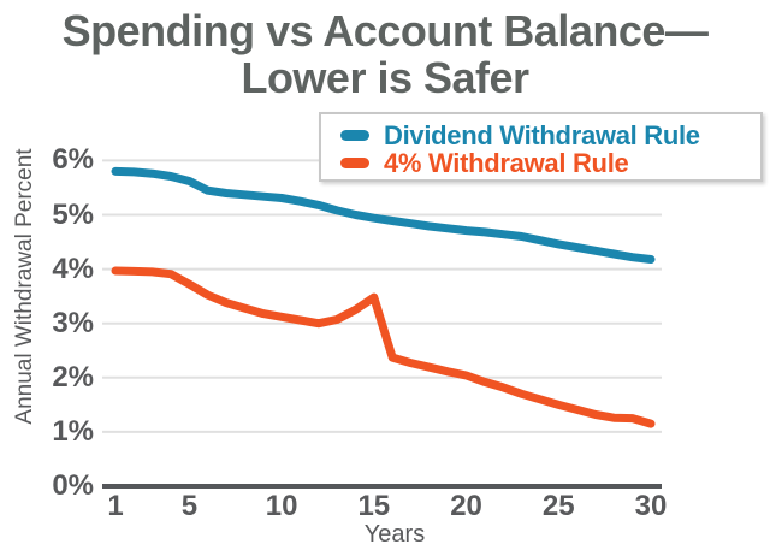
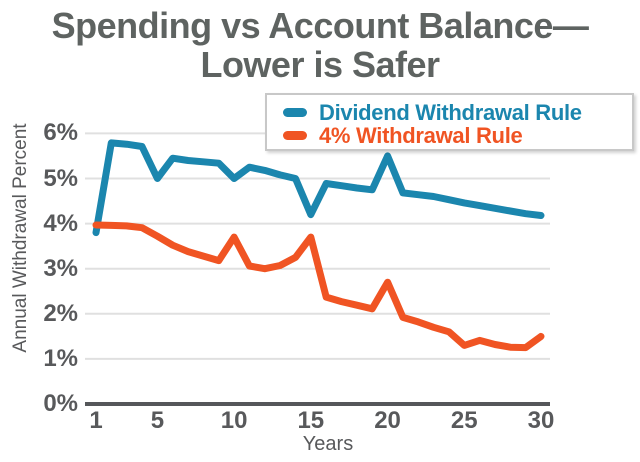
Dividend Withdrawal Rule/1: 5.8% -> 3.8%
Dividend Withdrawal Rule/5: 5.6% -> 5.0%
Dividend Withdrawal Rule/10: 5.3% -> 5.0%
4% Withdrawal Rule/10: 3.1% -> 3.7%
Dividend Withdrawal Rule/15: 4.9% -> 4.2%
4% Withdrawal Rule/15: 3.5% -> 3.7%
Dividend Withdrawal Rule/20: 4.7% -> 5.5%
4% Withdrawal Rule/20: 2.0% -> 2.7%
4% Withdrawal Rule/25: 1.5% -> 1.3%
4% Withdrawal Rule/30: 1.1% -> 1.5%
